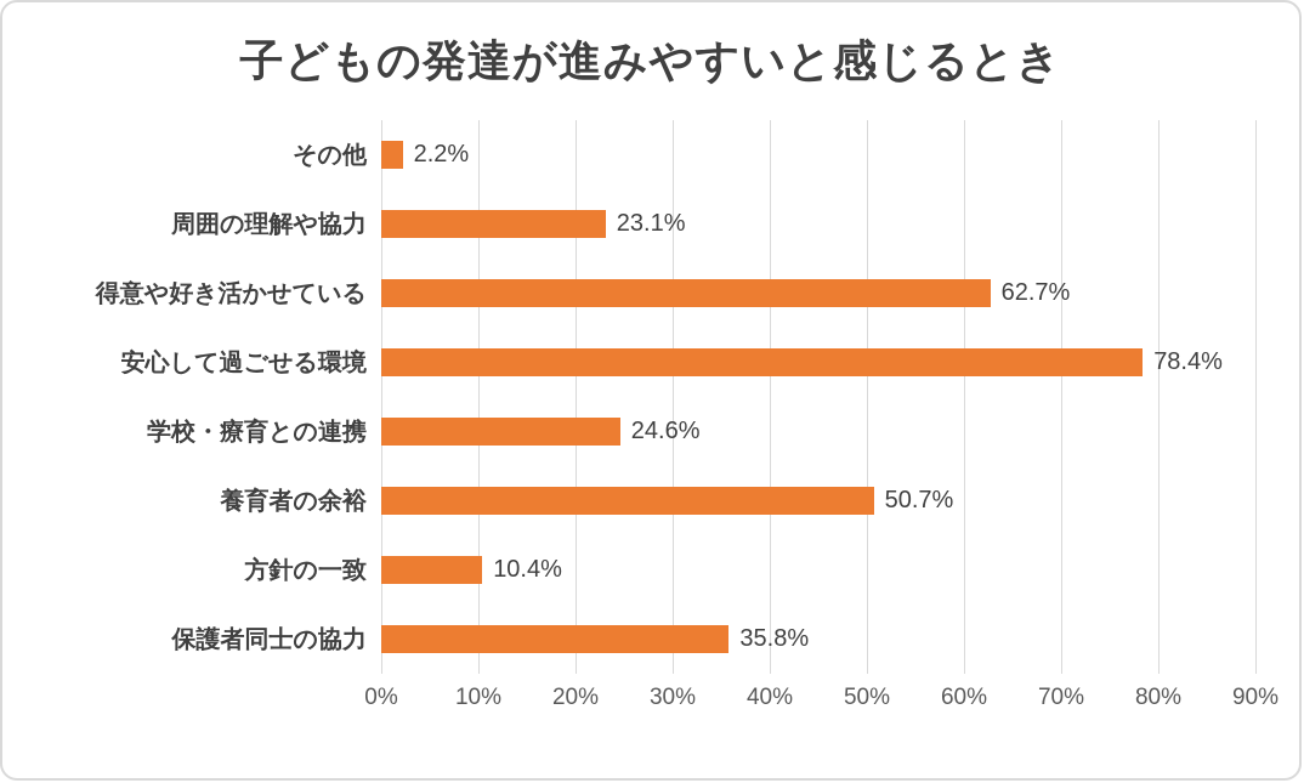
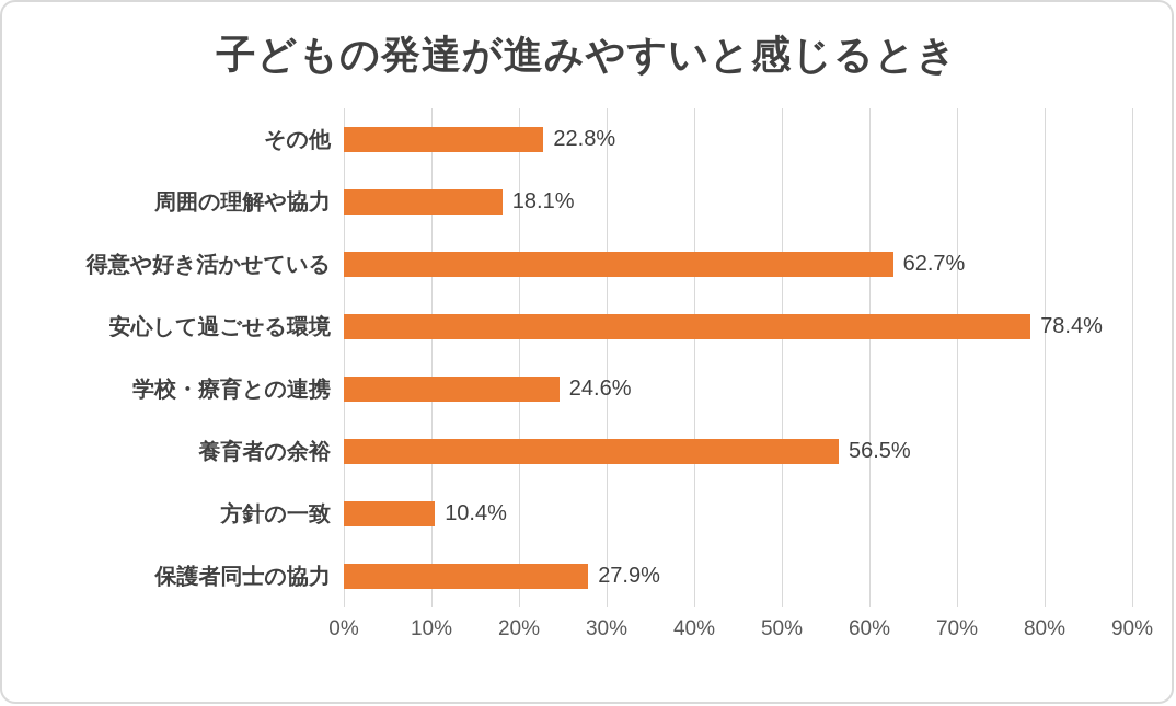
その他: 2.2% -> 22.8%
周囲の理解や協力: 23.1% -> 18.1%
養育者の余裕: 50.7% -> 56.5%
保護者同士の協力: 35.8% -> 27.9%
